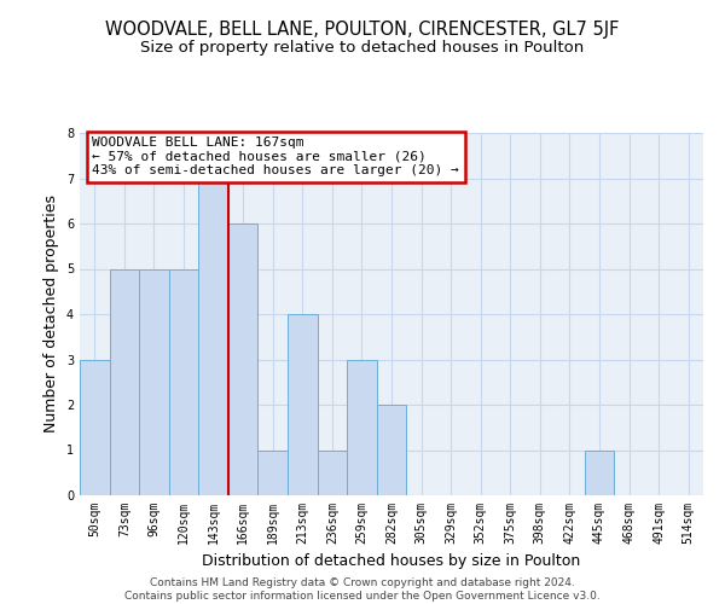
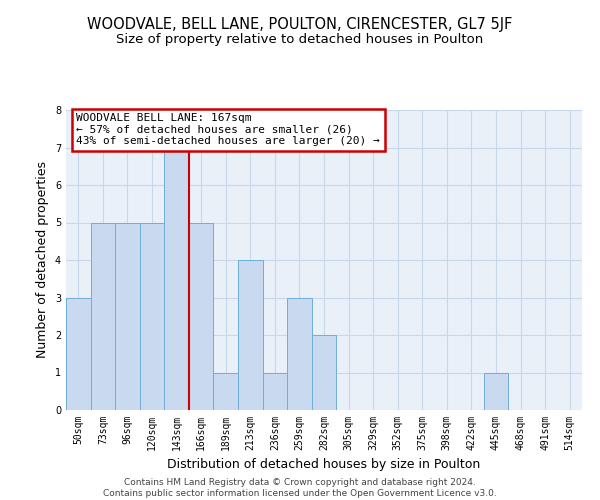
166sqm: 6 -> 5
